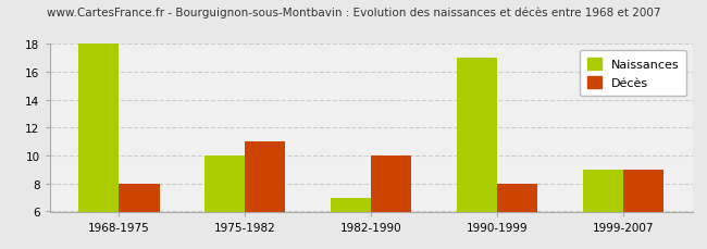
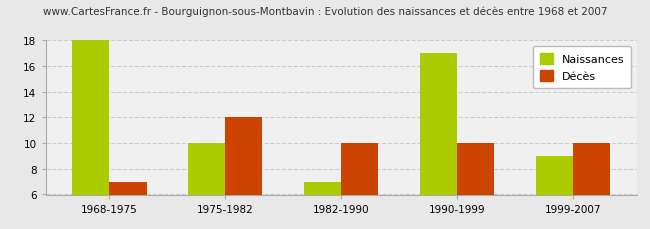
Décès/1968-1975: 8 -> 7
Décès/1975-1982: 11 -> 12
Décès/1990-1999: 8 -> 10
Décès/1999-2007: 9 -> 10
